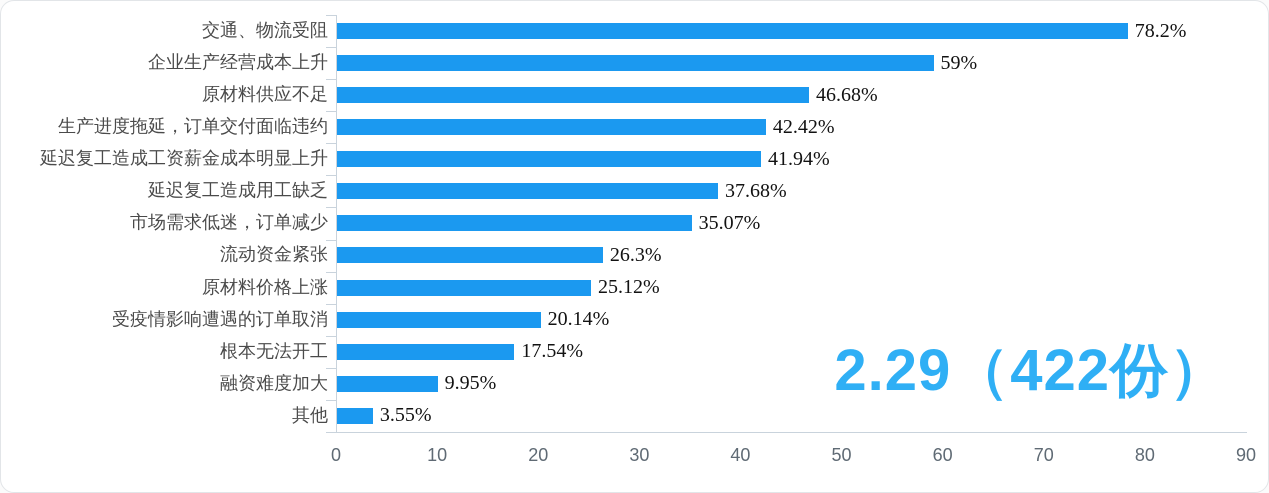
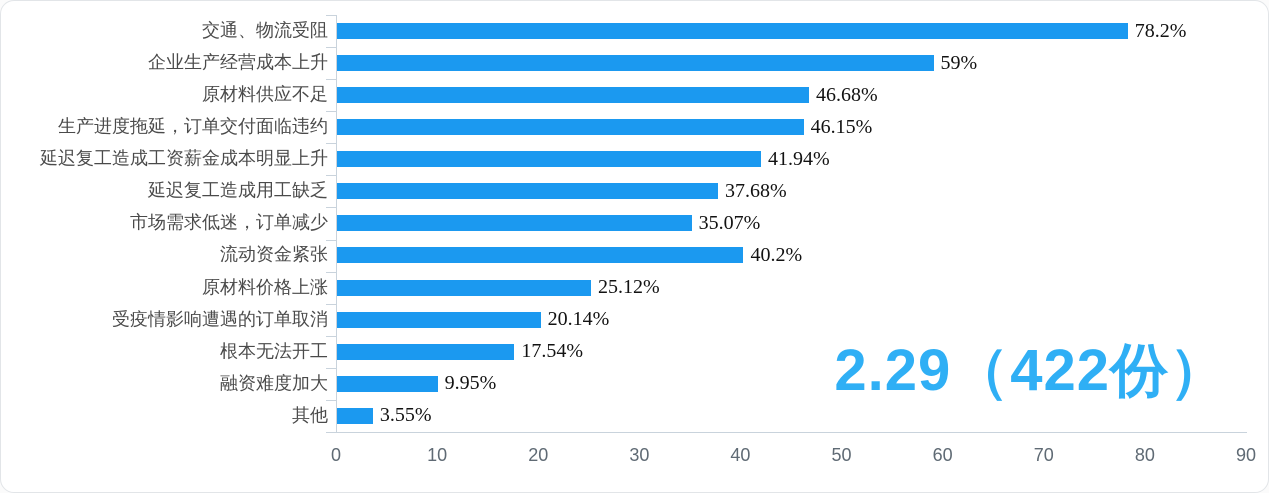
生产进度拖延，订单交付面临违约: 42.42% -> 46.15%
流动资金紧张: 26.3% -> 40.2%
